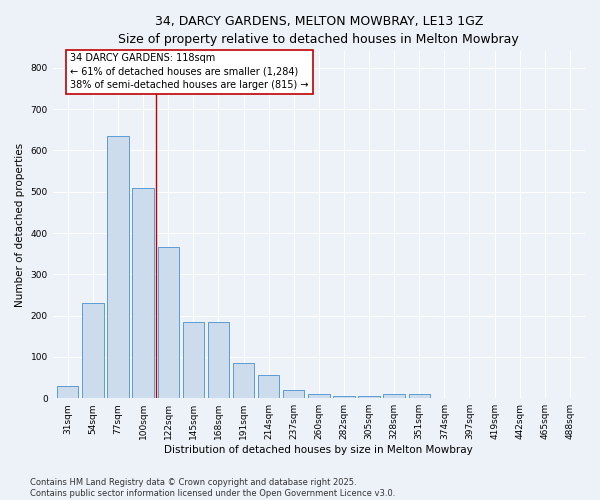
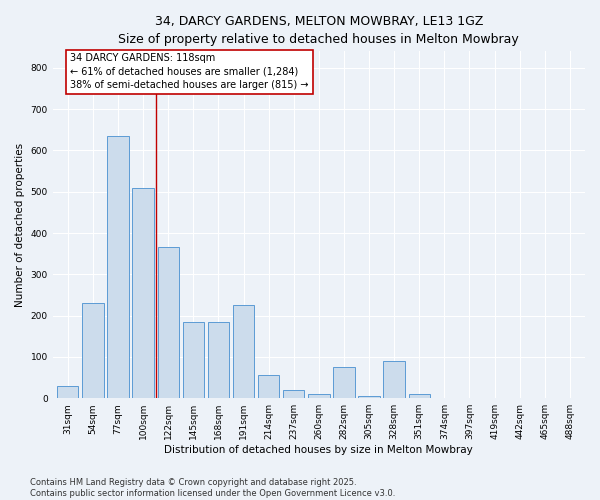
191sqm: 85 -> 225
282sqm: 5 -> 75
328sqm: 10 -> 90
